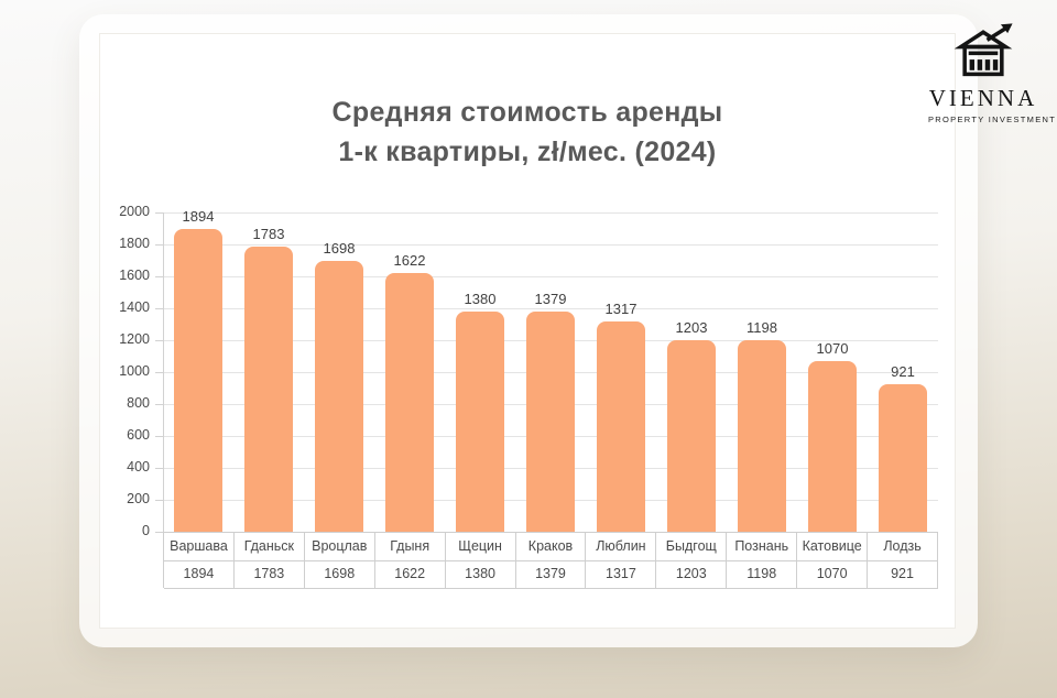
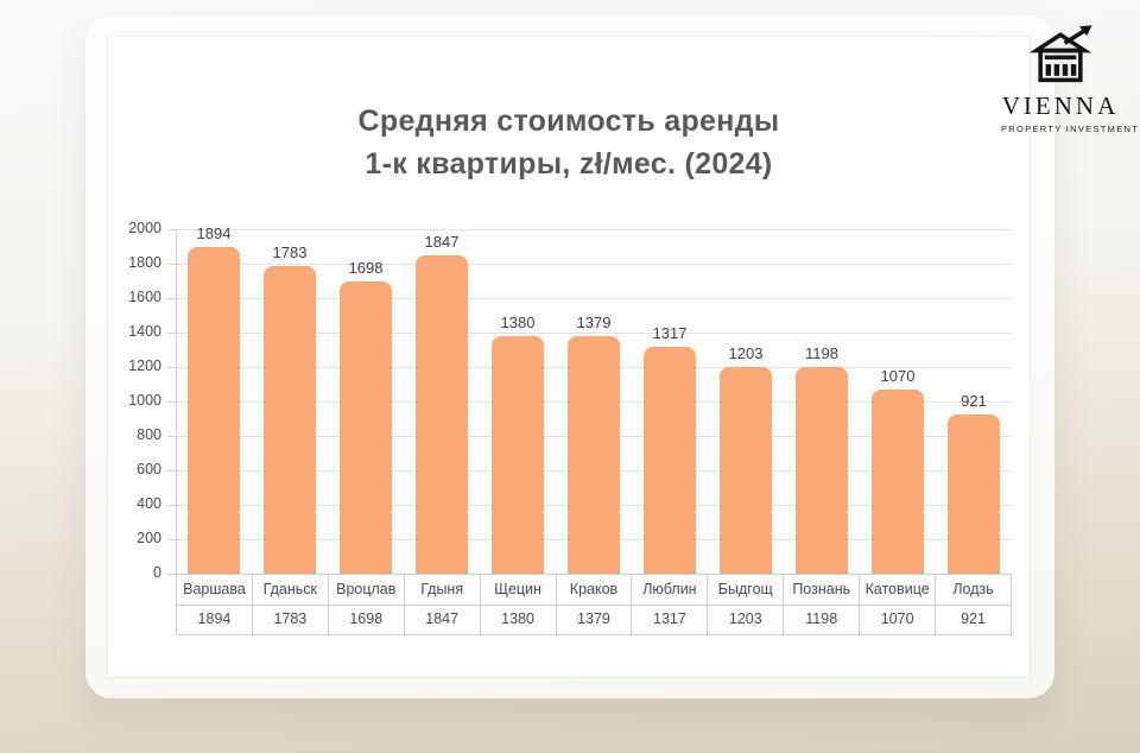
Гдыня: 1622 -> 1847
